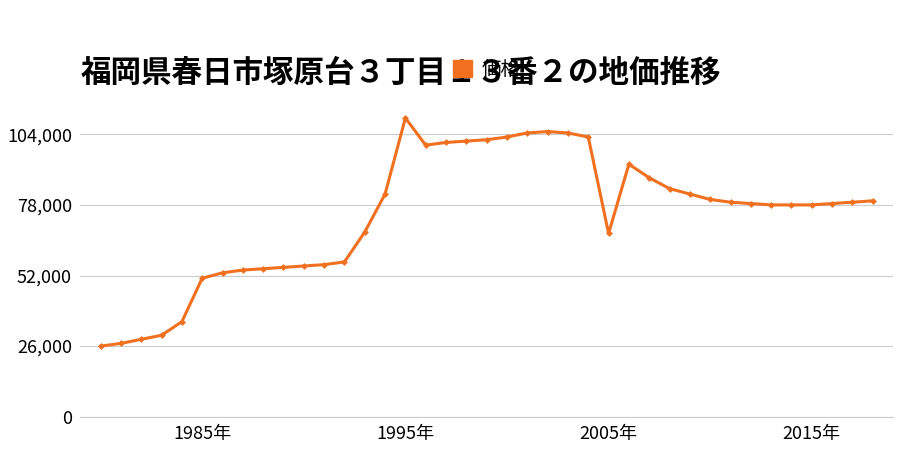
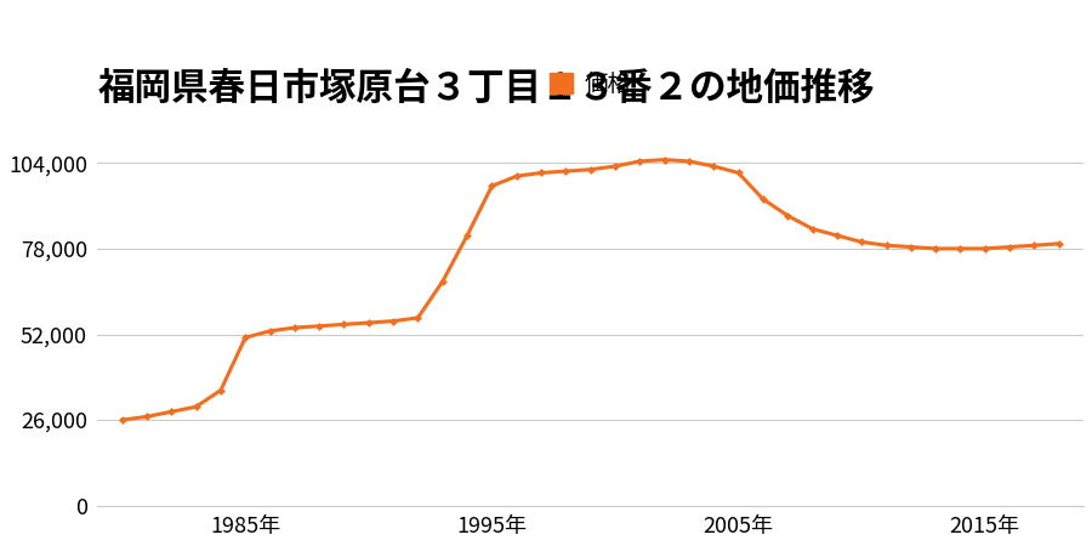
1995年: 110,000 -> 97,000
2005年: 67,500 -> 101,000
